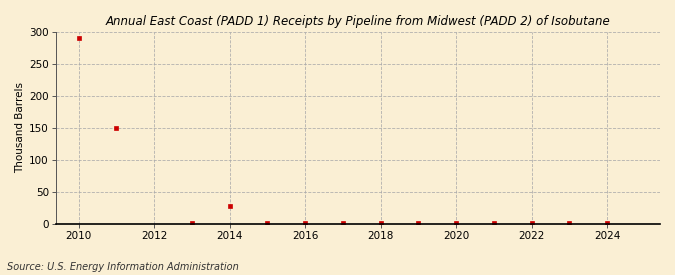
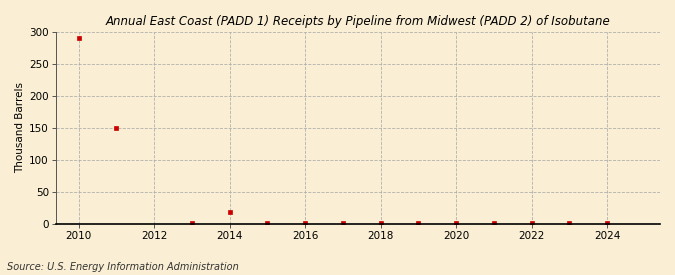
2014: 28 -> 18
